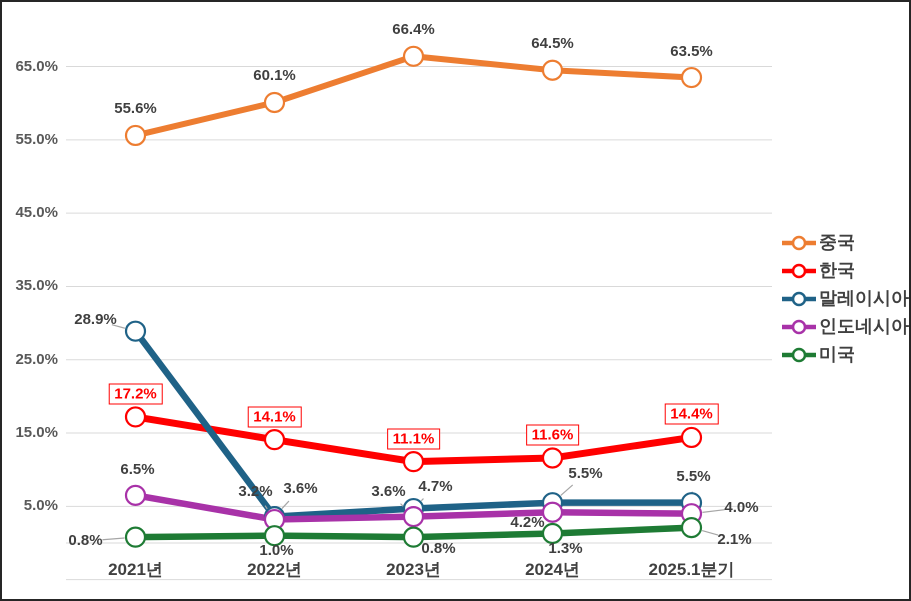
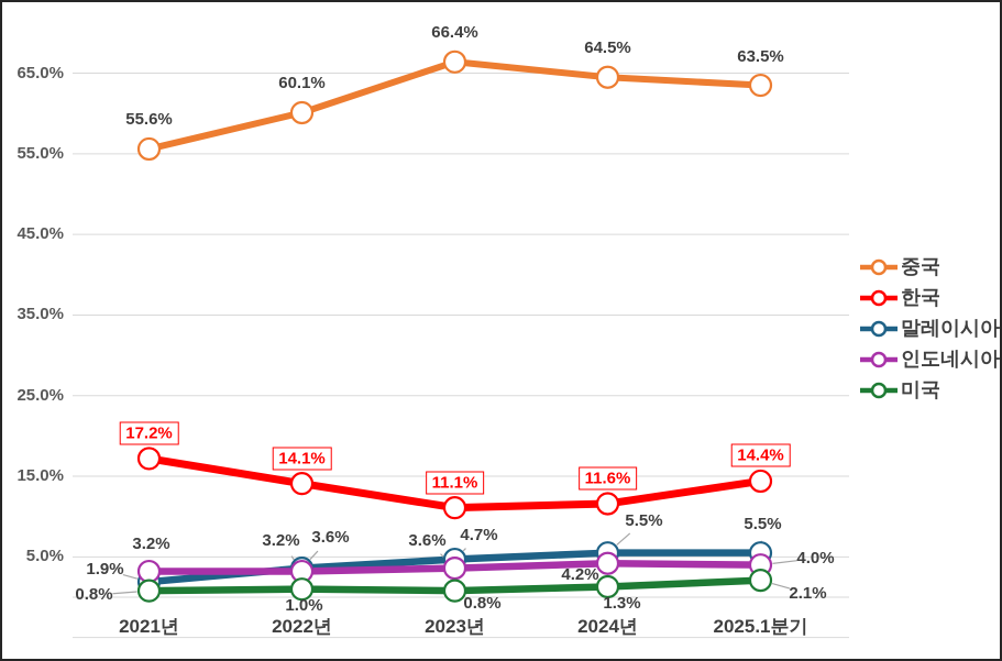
말레이시아/2021년: 28.9% -> 1.9%
인도네시아/2021년: 6.5% -> 3.2%
